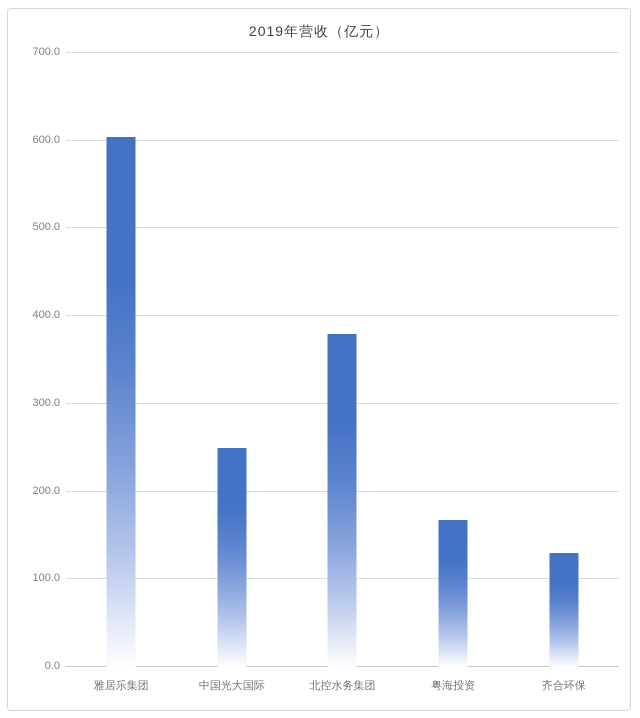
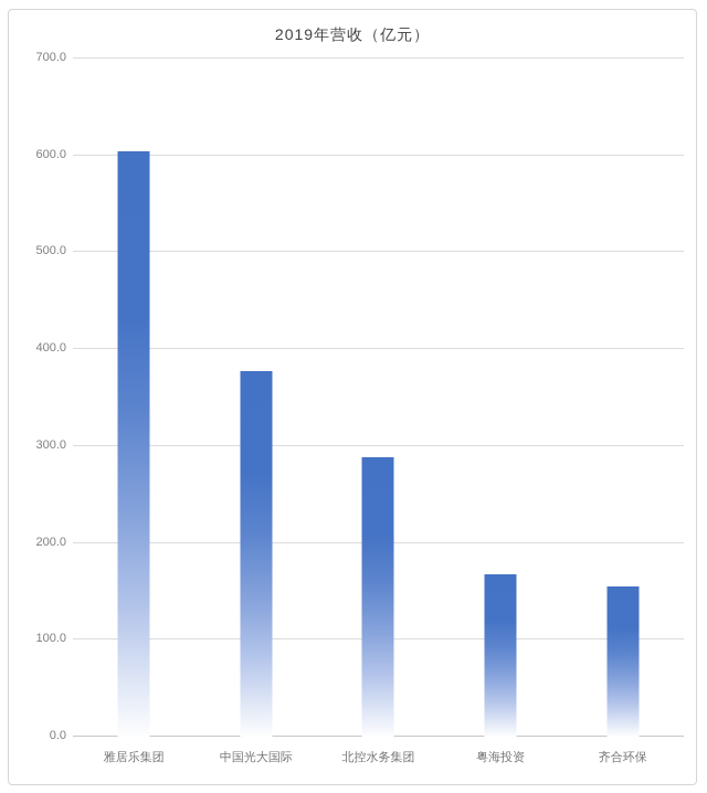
中国光大国际: 250 -> 380
北控水务集团: 380 -> 290
齐合环保: 130 -> 160
